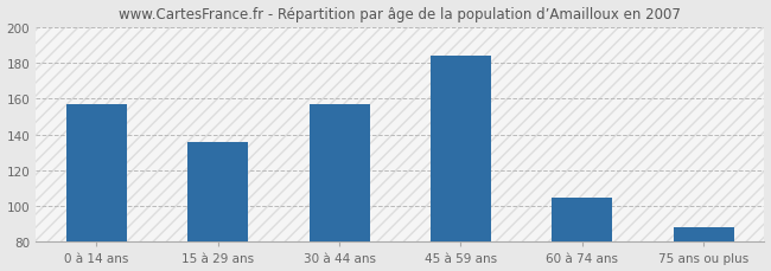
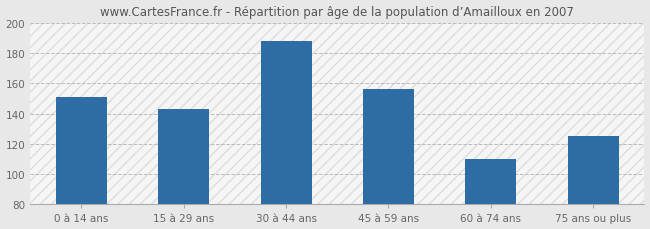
0 à 14 ans: 157 -> 151
15 à 29 ans: 136 -> 143
30 à 44 ans: 157 -> 188
45 à 59 ans: 184 -> 156
60 à 74 ans: 105 -> 110
75 ans ou plus: 88 -> 125
